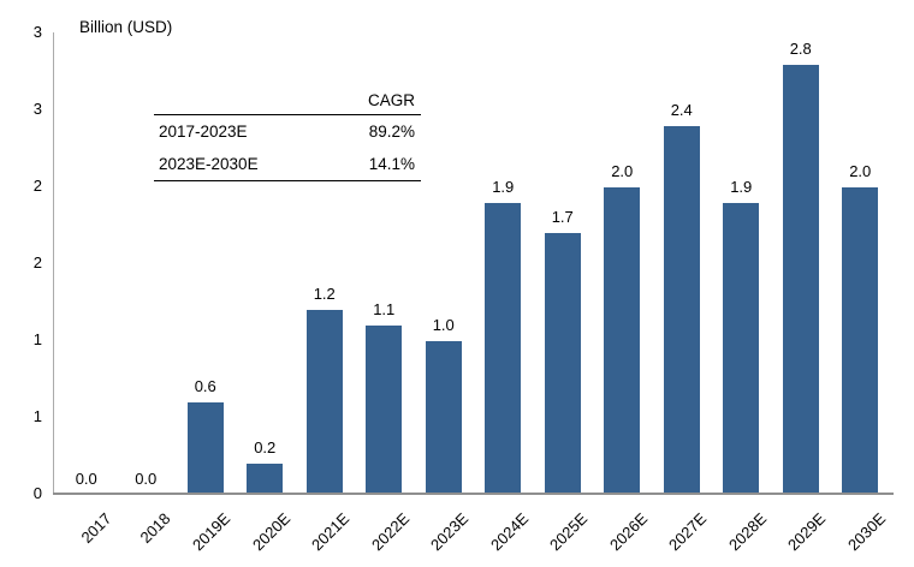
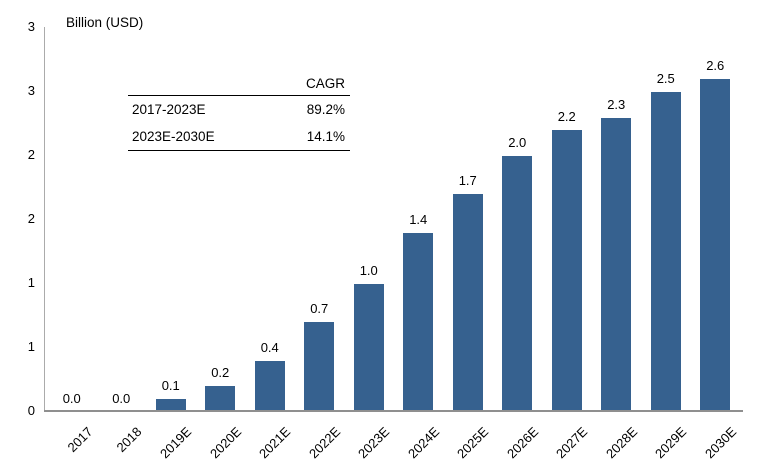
2019E: 0.6 -> 0.1
2021E: 1.2 -> 0.4
2022E: 1.1 -> 0.7
2024E: 1.9 -> 1.4
2027E: 2.4 -> 2.2
2028E: 1.9 -> 2.3
2029E: 2.8 -> 2.5
2030E: 2.0 -> 2.6
